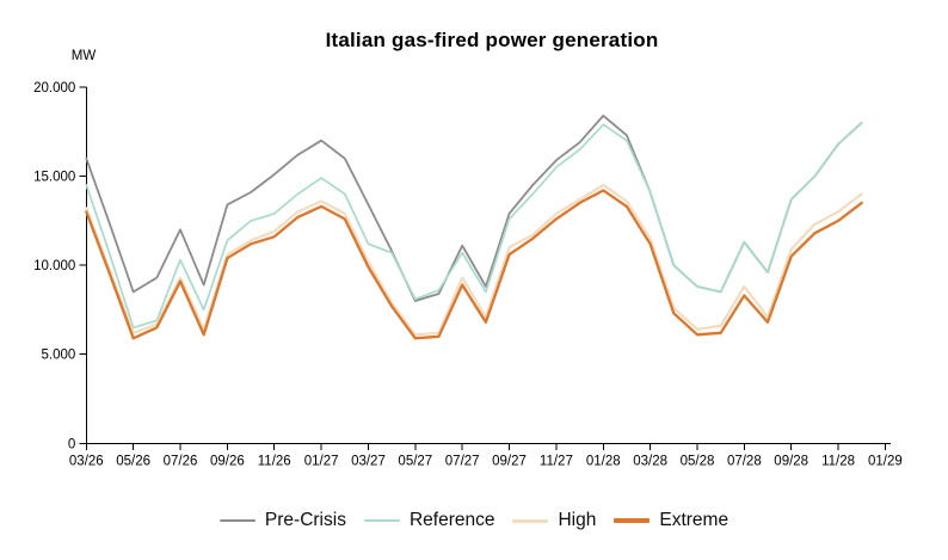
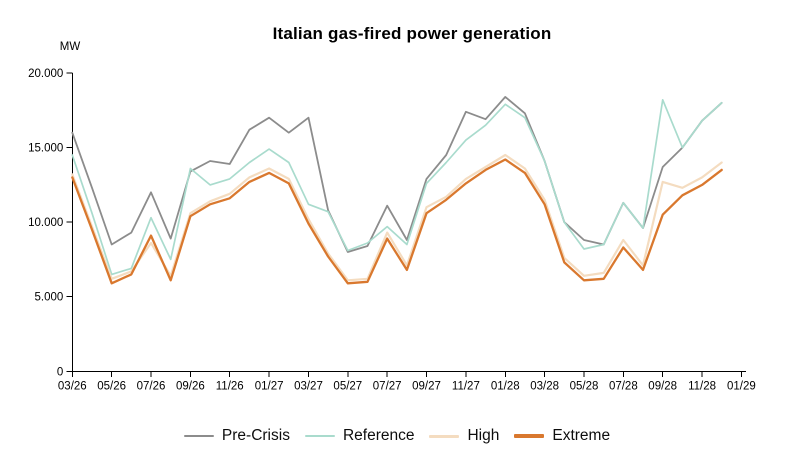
High/07/26: 9300 -> 8600
Reference/09/26: 11400 -> 13600
Pre-Crisis/11/26: 15100 -> 13900
Pre-Crisis/03/27: 13400 -> 17000
Reference/07/27: 10700 -> 9700
Pre-Crisis/11/27: 15900 -> 17400
Reference/05/28: 8800 -> 8200
Reference/09/28: 13700 -> 18200
High/09/28: 10900 -> 12700
